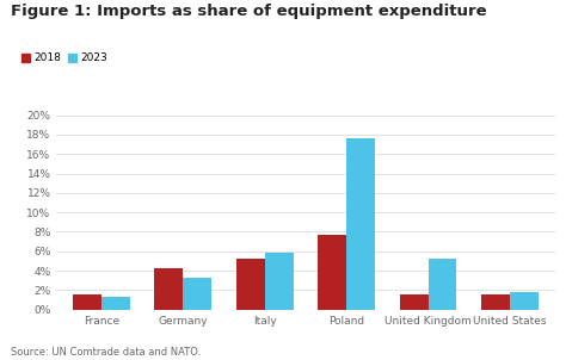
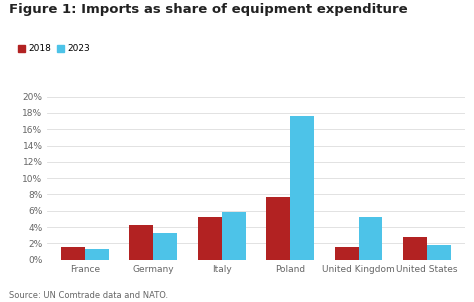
2018/United States: 1.6% -> 2.8%
